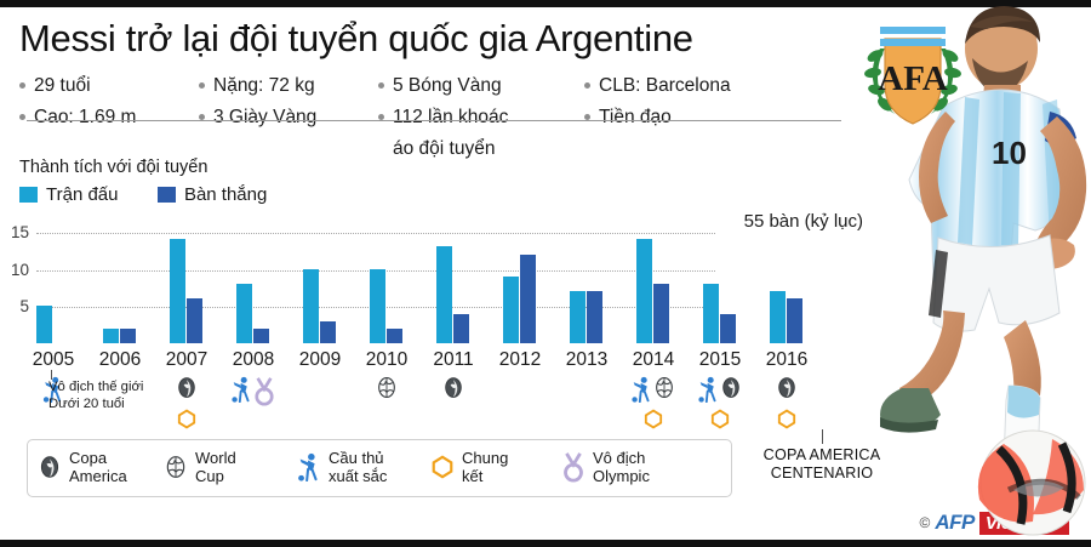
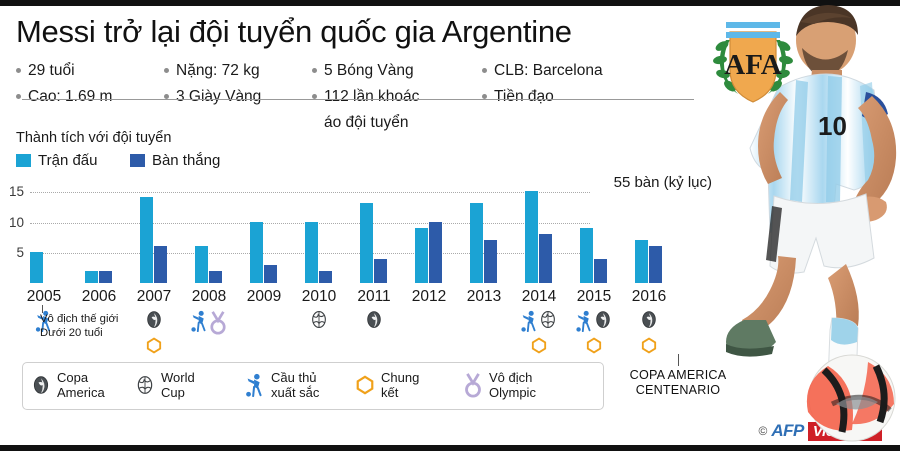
Trận đấu/2008: 8 -> 6
Bàn thắng/2012: 12 -> 10
Trận đấu/2013: 7 -> 13
Trận đấu/2014: 14 -> 15
Trận đấu/2015: 8 -> 9
